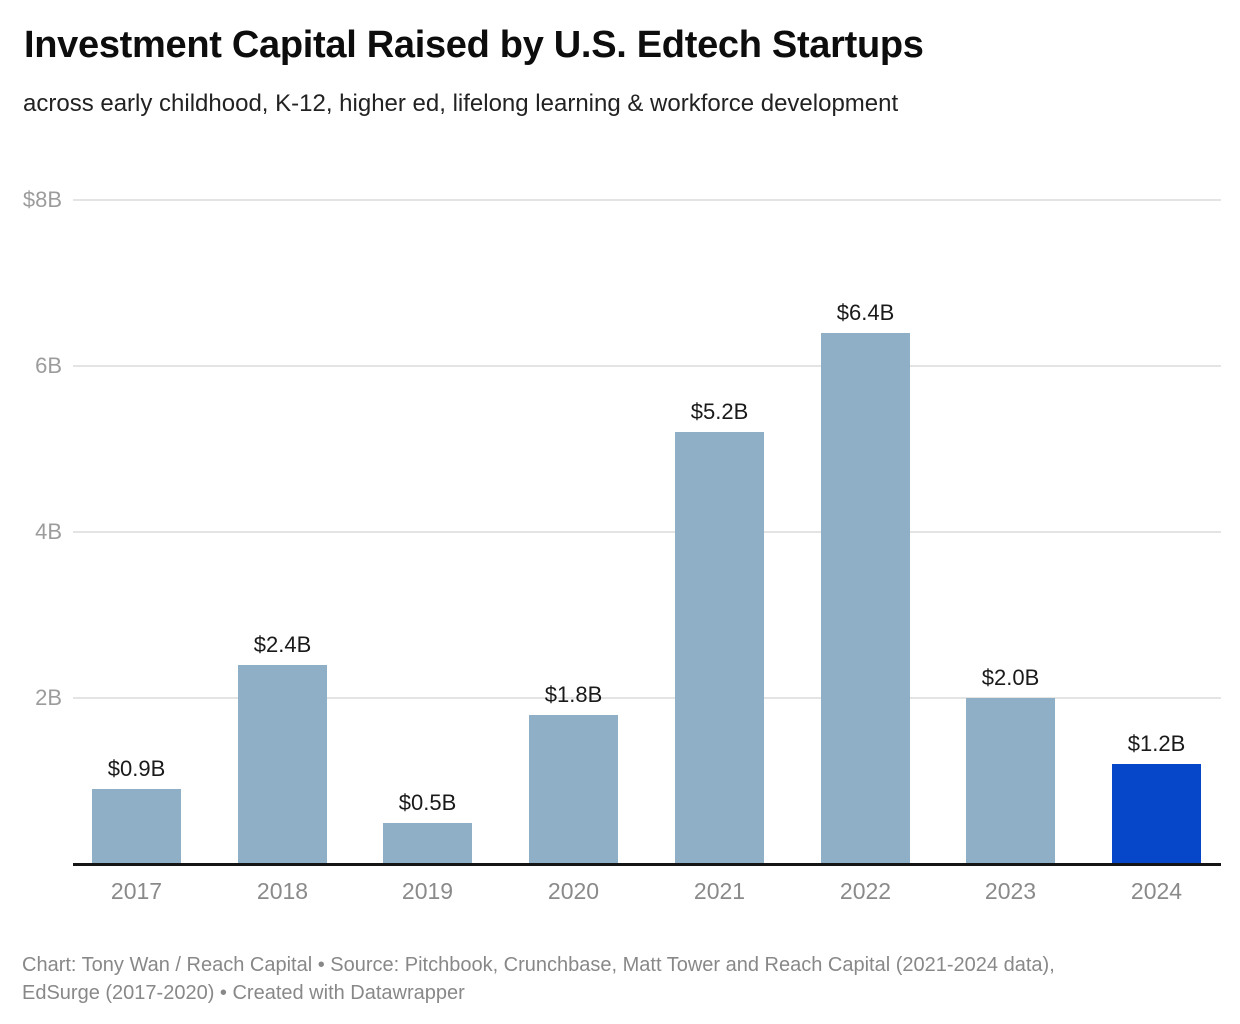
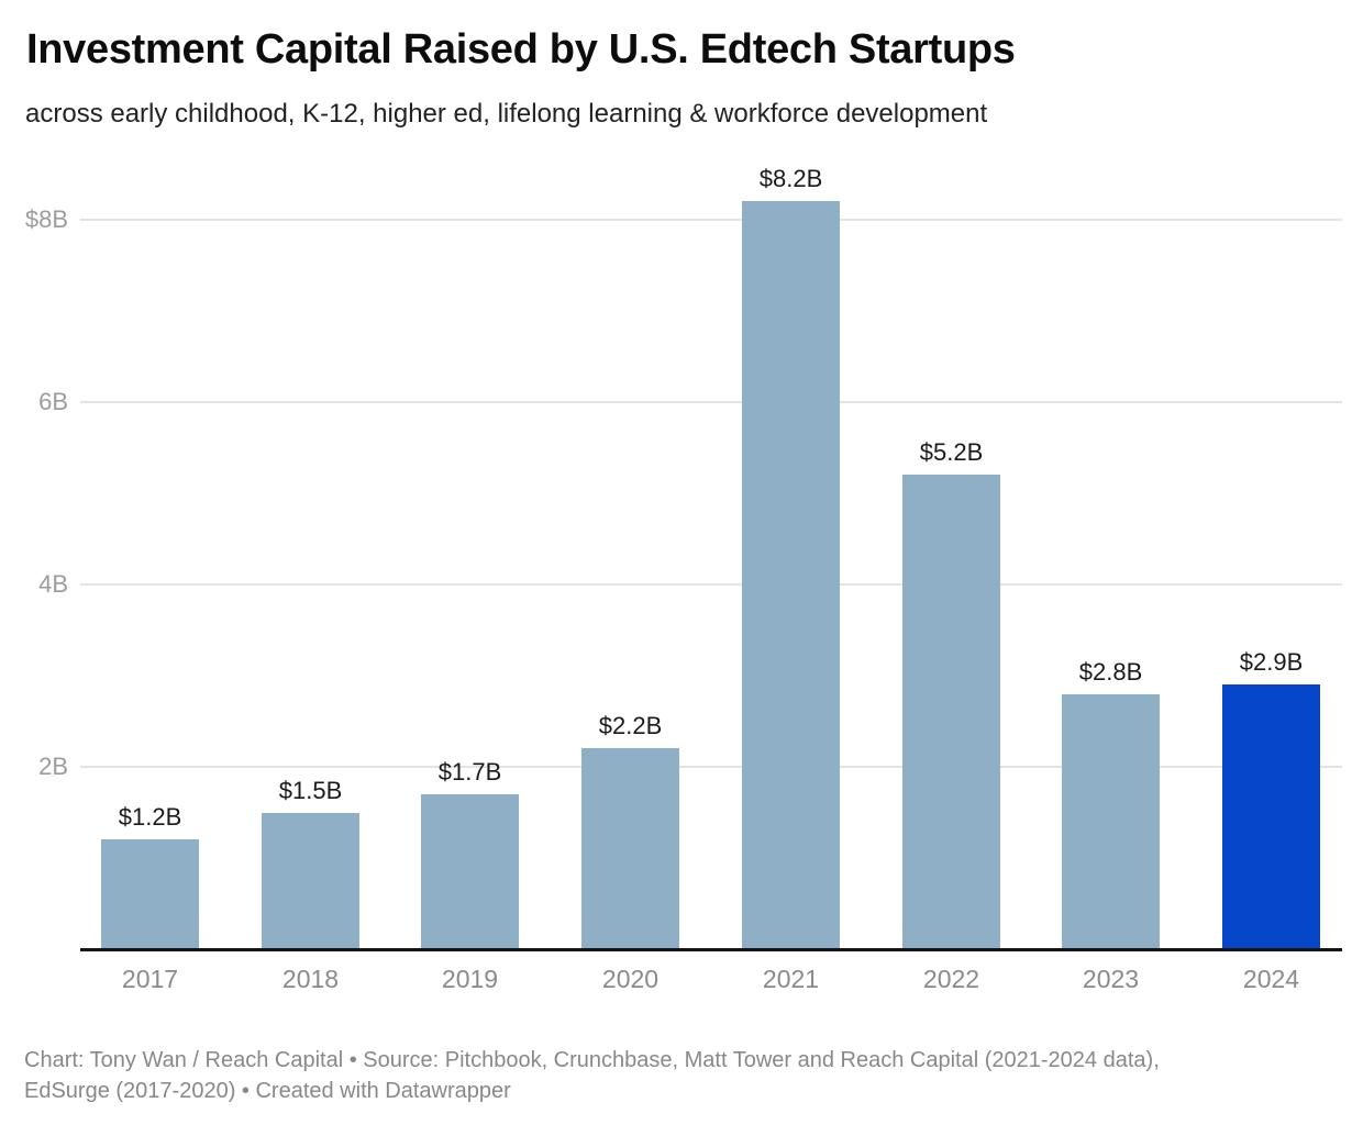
2017: $0.9B -> $1.2B
2018: $2.4B -> $1.5B
2019: $0.5B -> $1.7B
2020: $1.8B -> $2.2B
2021: $5.2B -> $8.2B
2022: $6.4B -> $5.2B
2023: $2.0B -> $2.8B
2024: $1.2B -> $2.9B
